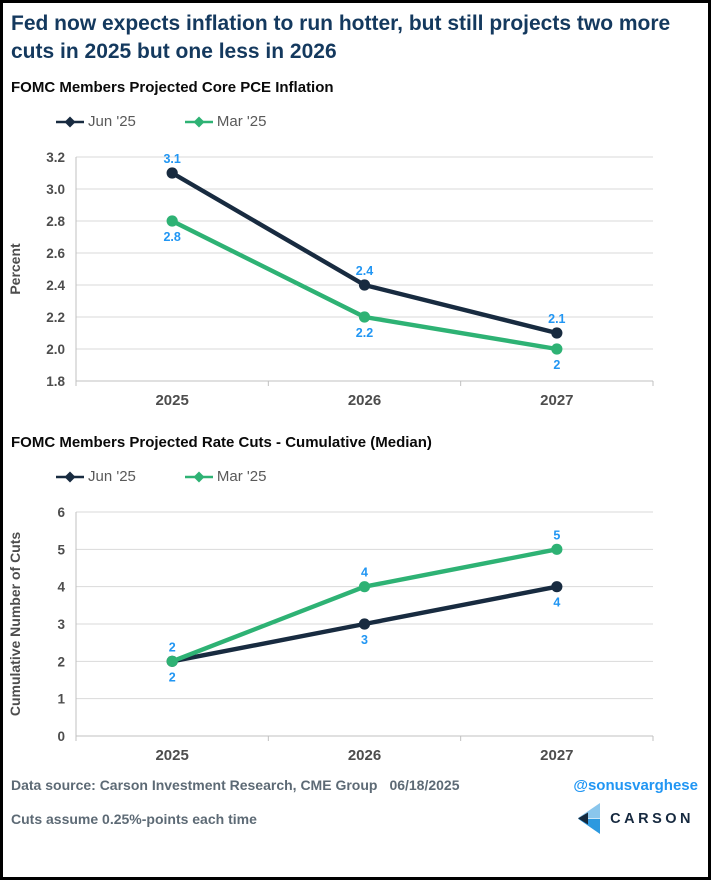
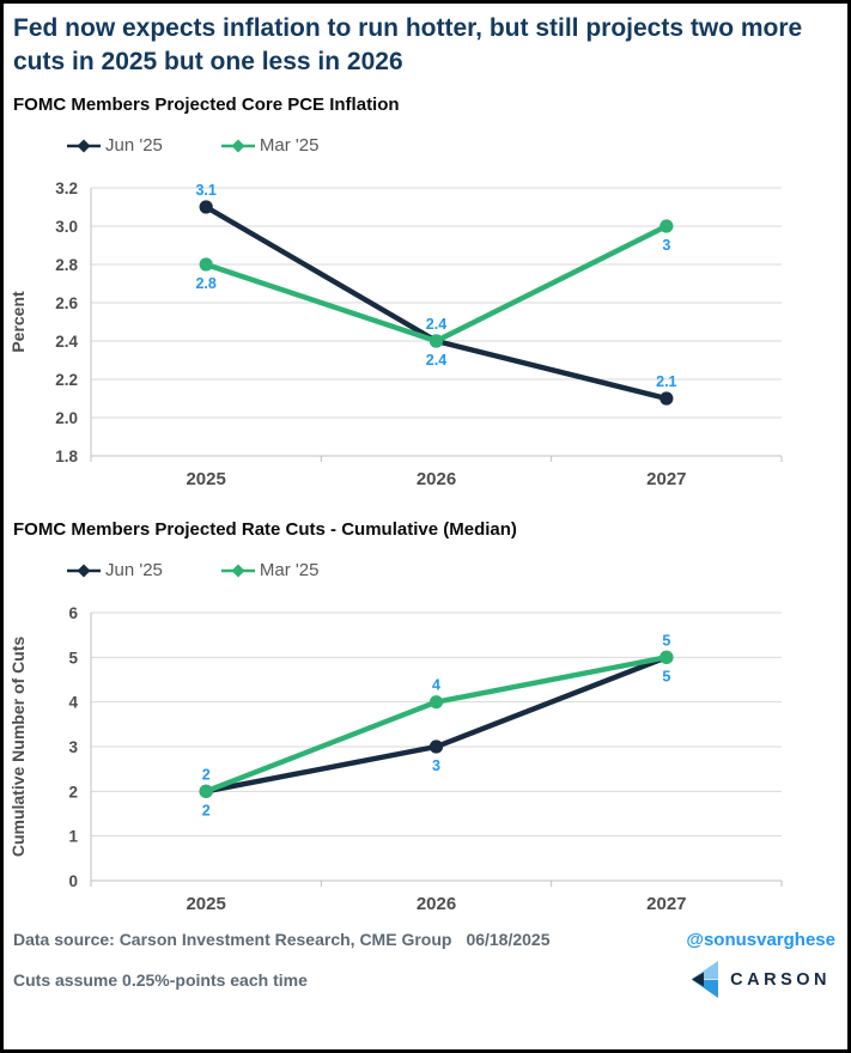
FOMC Members Projected Core PCE Inflation/Mar '25/2026: 2.2 -> 2.4
FOMC Members Projected Core PCE Inflation/Mar '25/2027: 2 -> 3
FOMC Members Projected Rate Cuts - Cumulative (Median)/Jun '25/2027: 4 -> 5
